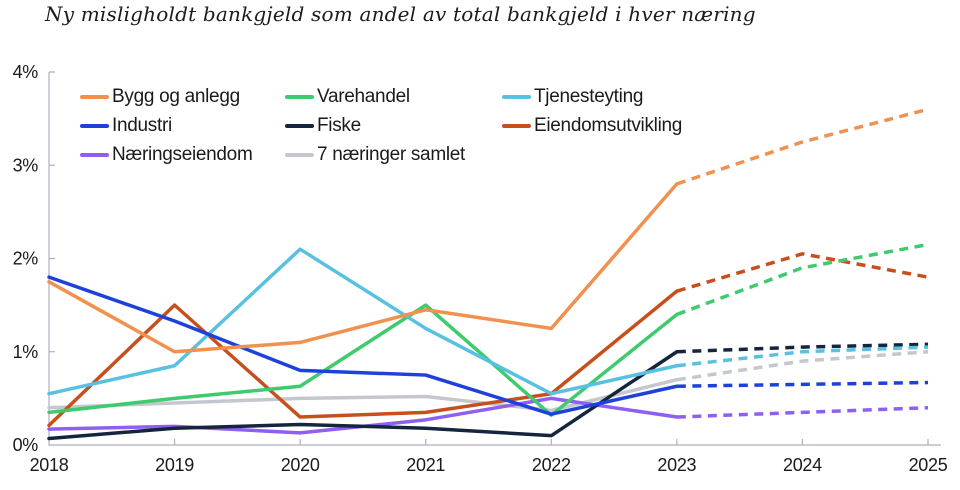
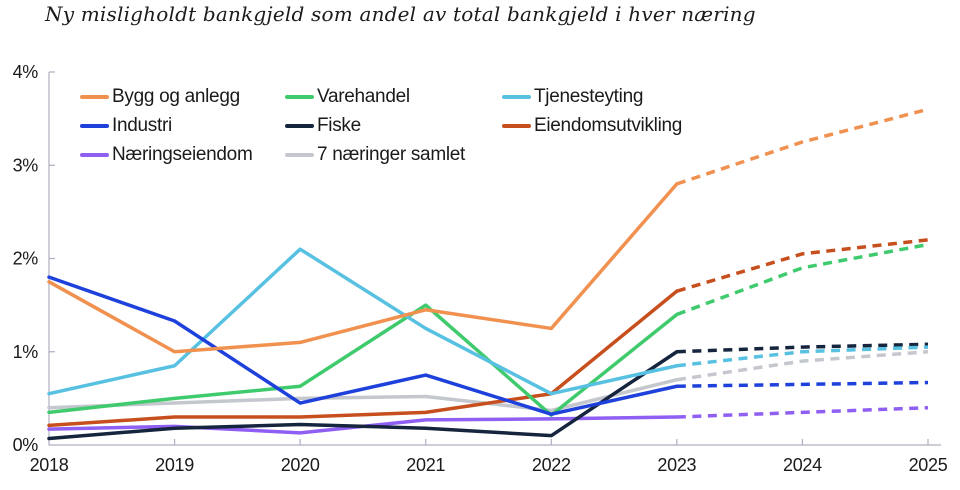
Eiendomsutvikling/2019: 1.5% -> 0.3%
Industri/2020: 0.8% -> 0.5%
Næringseiendom/2022: 0.5% -> 0.3%
Eiendomsutvikling/2025: 1.8% -> 2.2%
